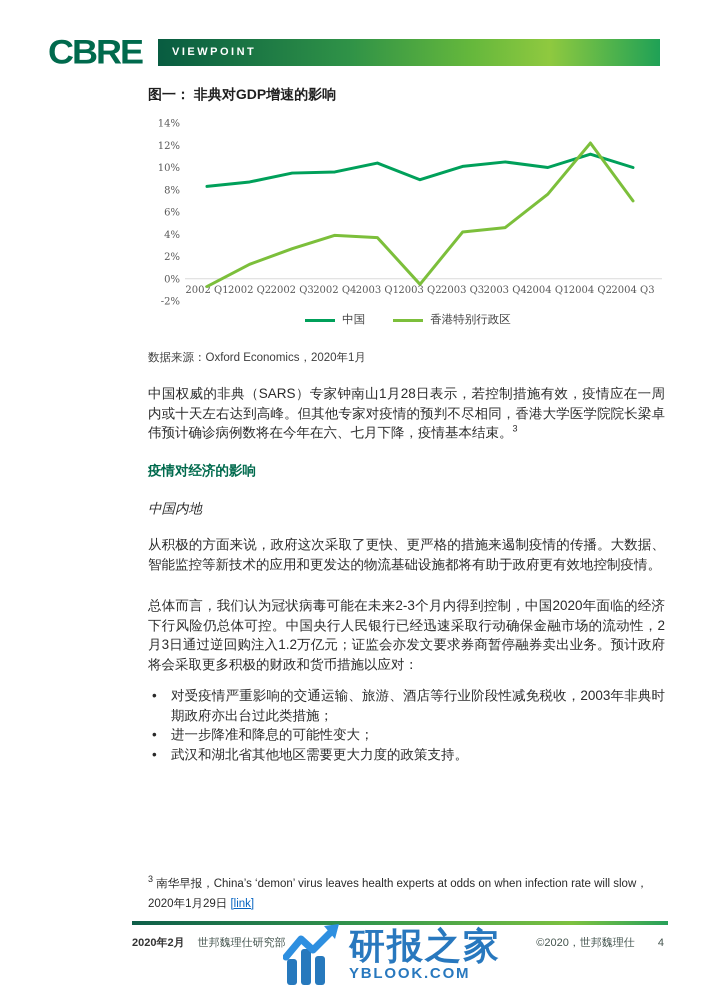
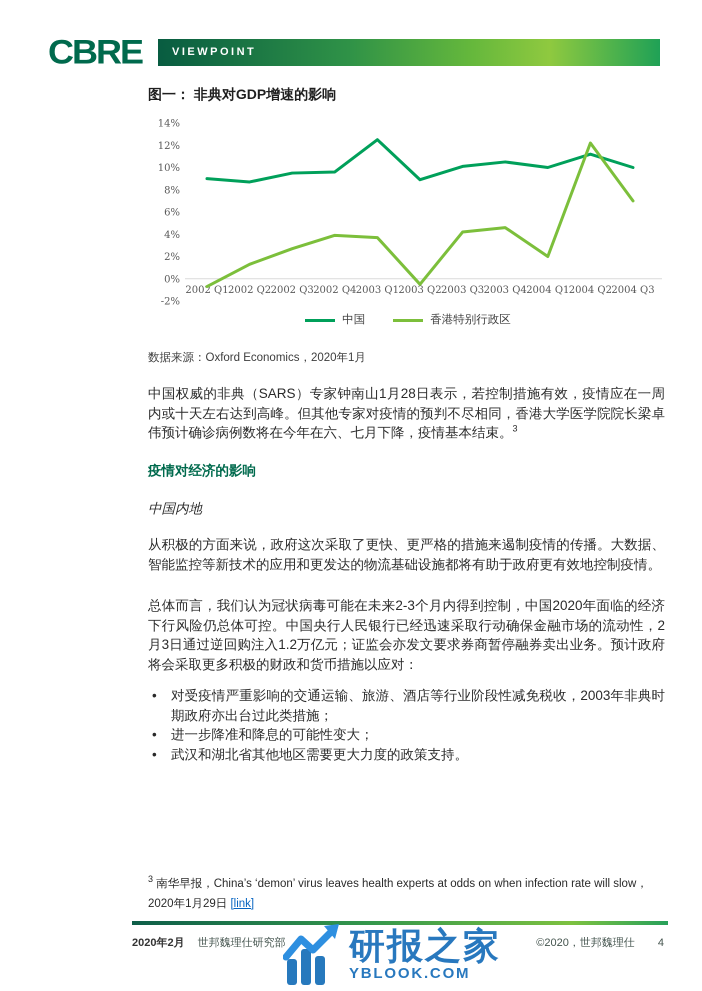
中国/2002 Q1: 8.3% -> 9.0%
中国/2003 Q1: 10.4% -> 12.5%
香港特别行政区/2004 Q1: 7.6% -> 2.0%
